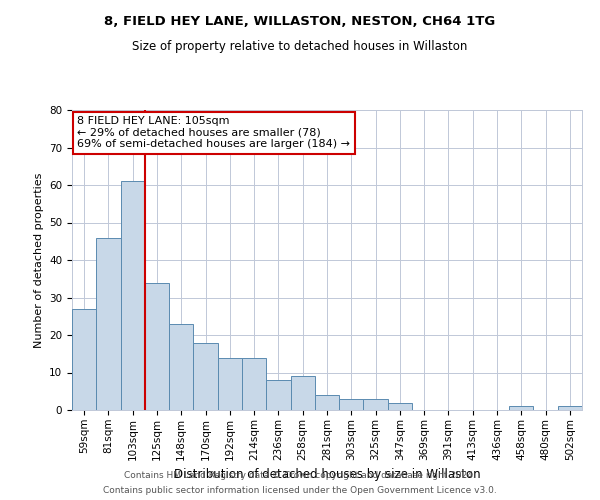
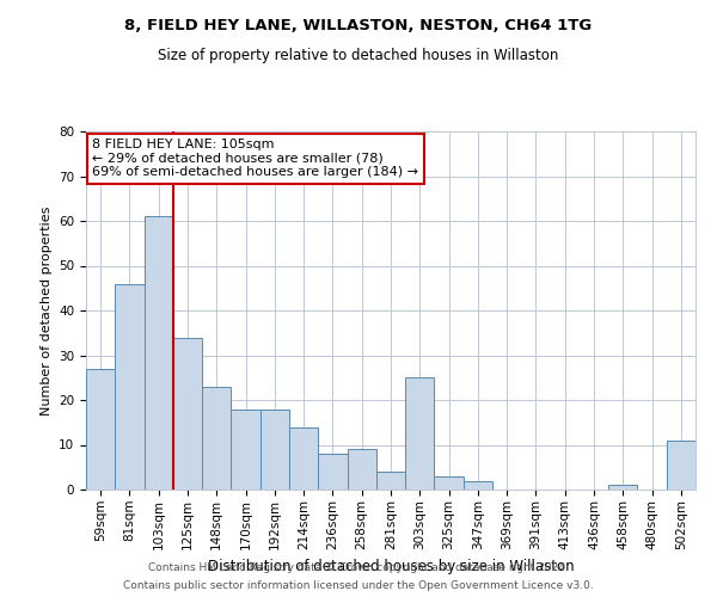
192sqm: 14 -> 18
303sqm: 3 -> 25
502sqm: 1 -> 11
